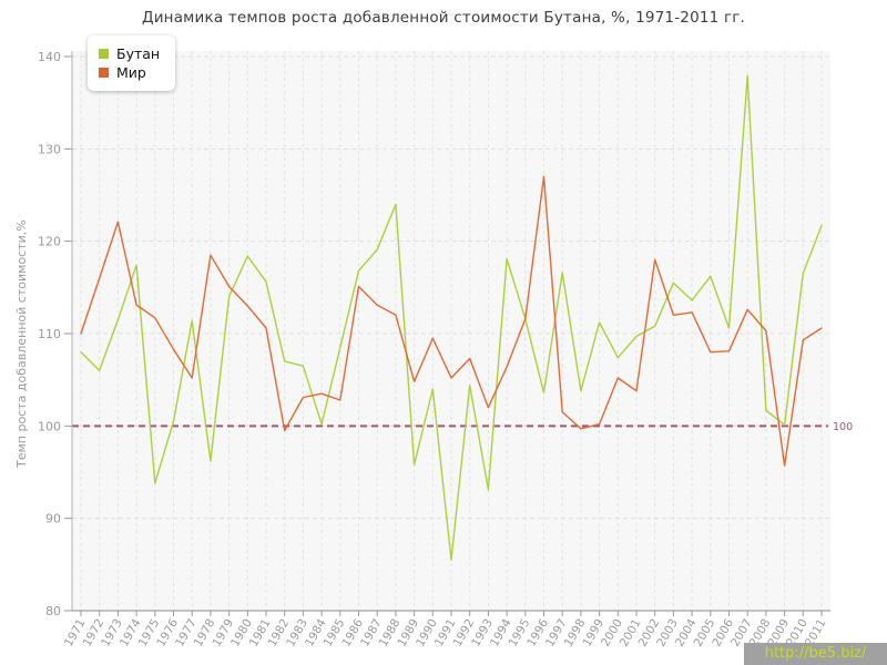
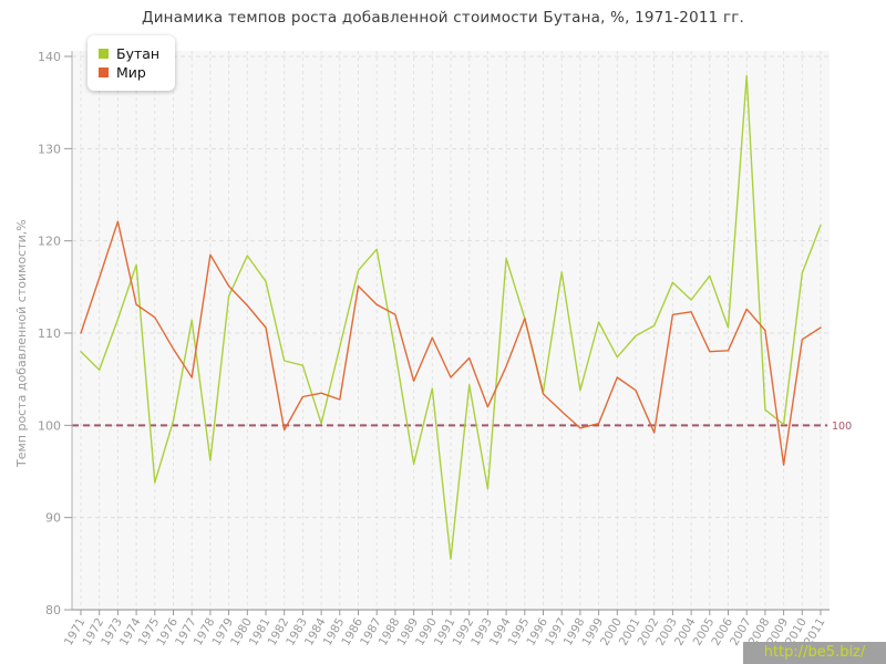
Бутан/1988: 124 -> 108
Мир/1996: 127 -> 103
Мир/2002: 118 -> 99
